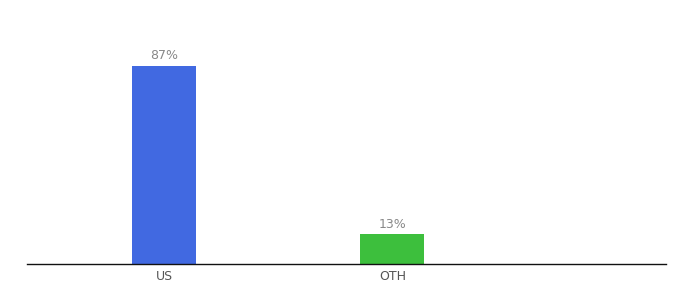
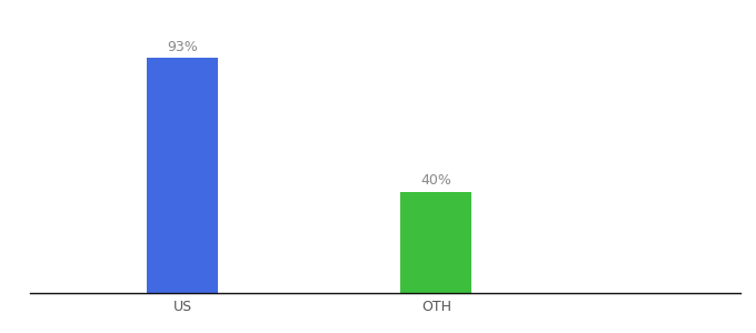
US: 87% -> 93%
OTH: 13% -> 40%
